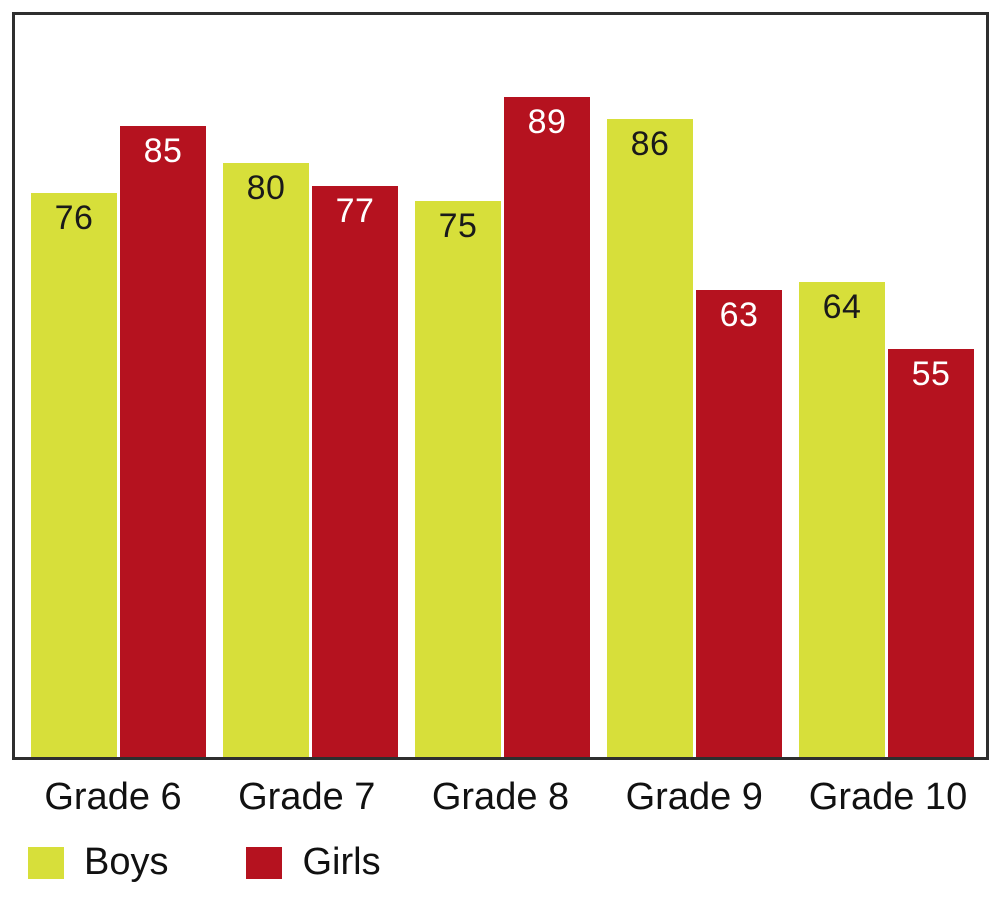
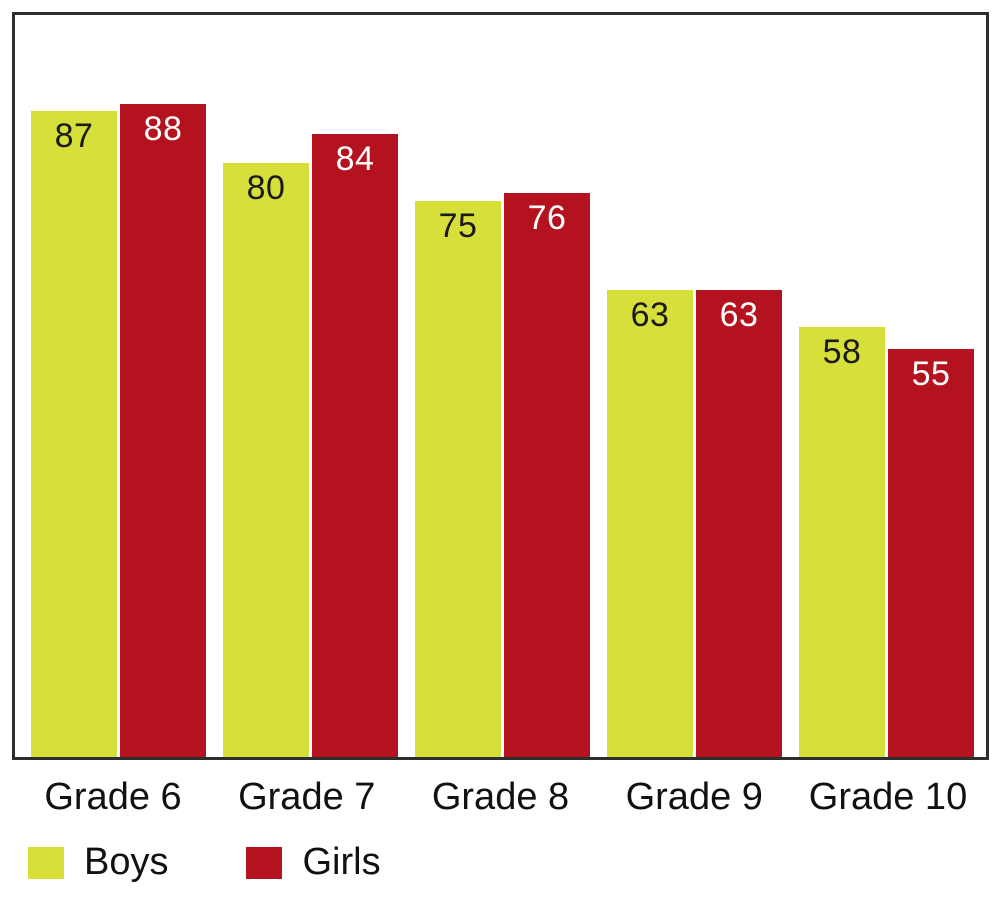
Boys/Grade 6: 76 -> 87
Girls/Grade 6: 85 -> 88
Girls/Grade 7: 77 -> 84
Girls/Grade 8: 89 -> 76
Boys/Grade 9: 86 -> 63
Boys/Grade 10: 64 -> 58
